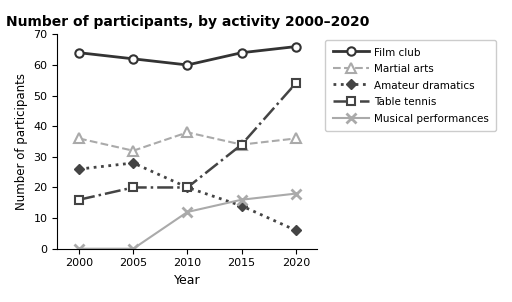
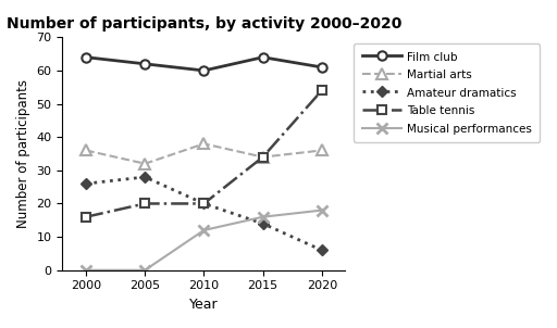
Film club/2020: 66 -> 61
